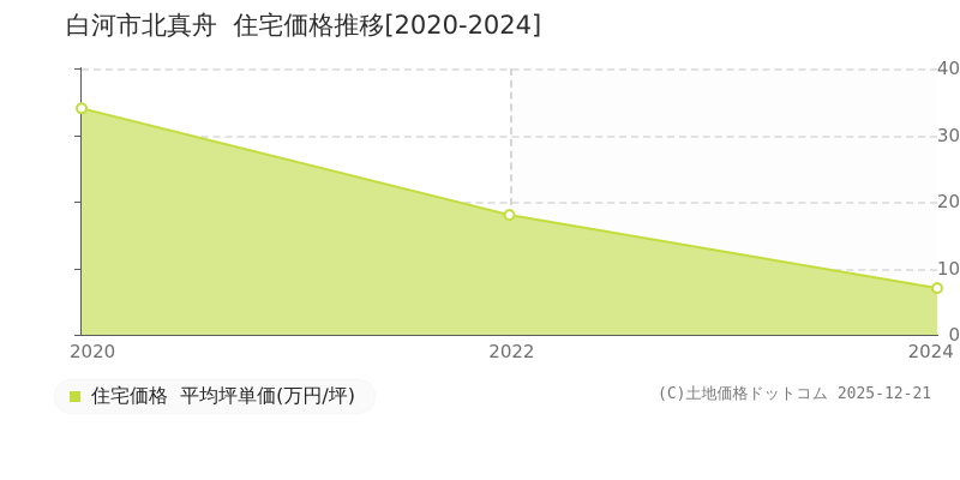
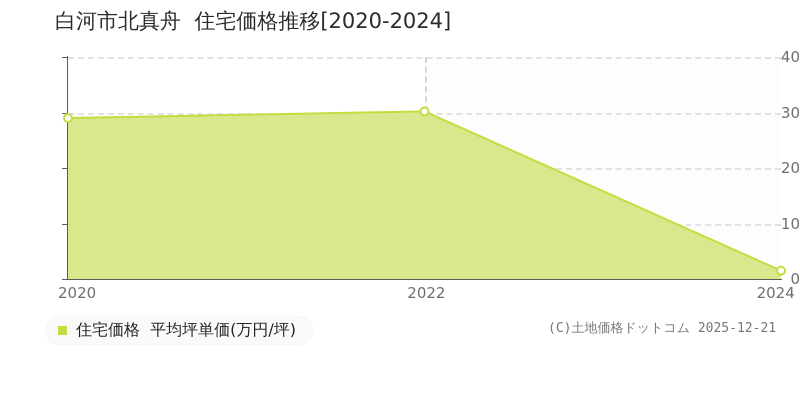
2020: 34 -> 29
2022: 18 -> 30
2024: 7 -> 2
